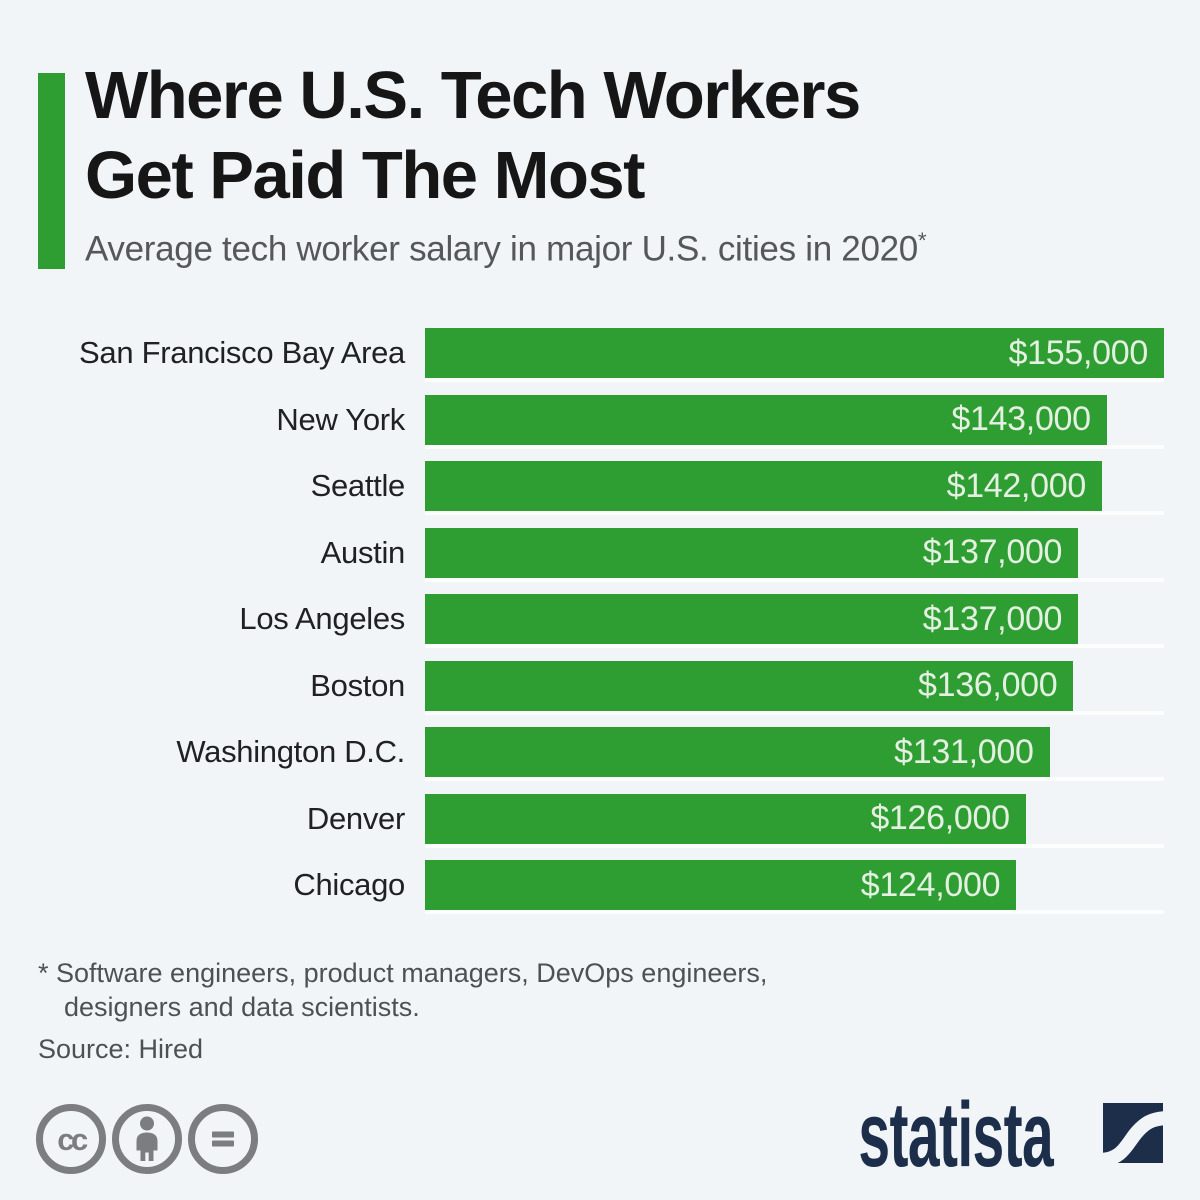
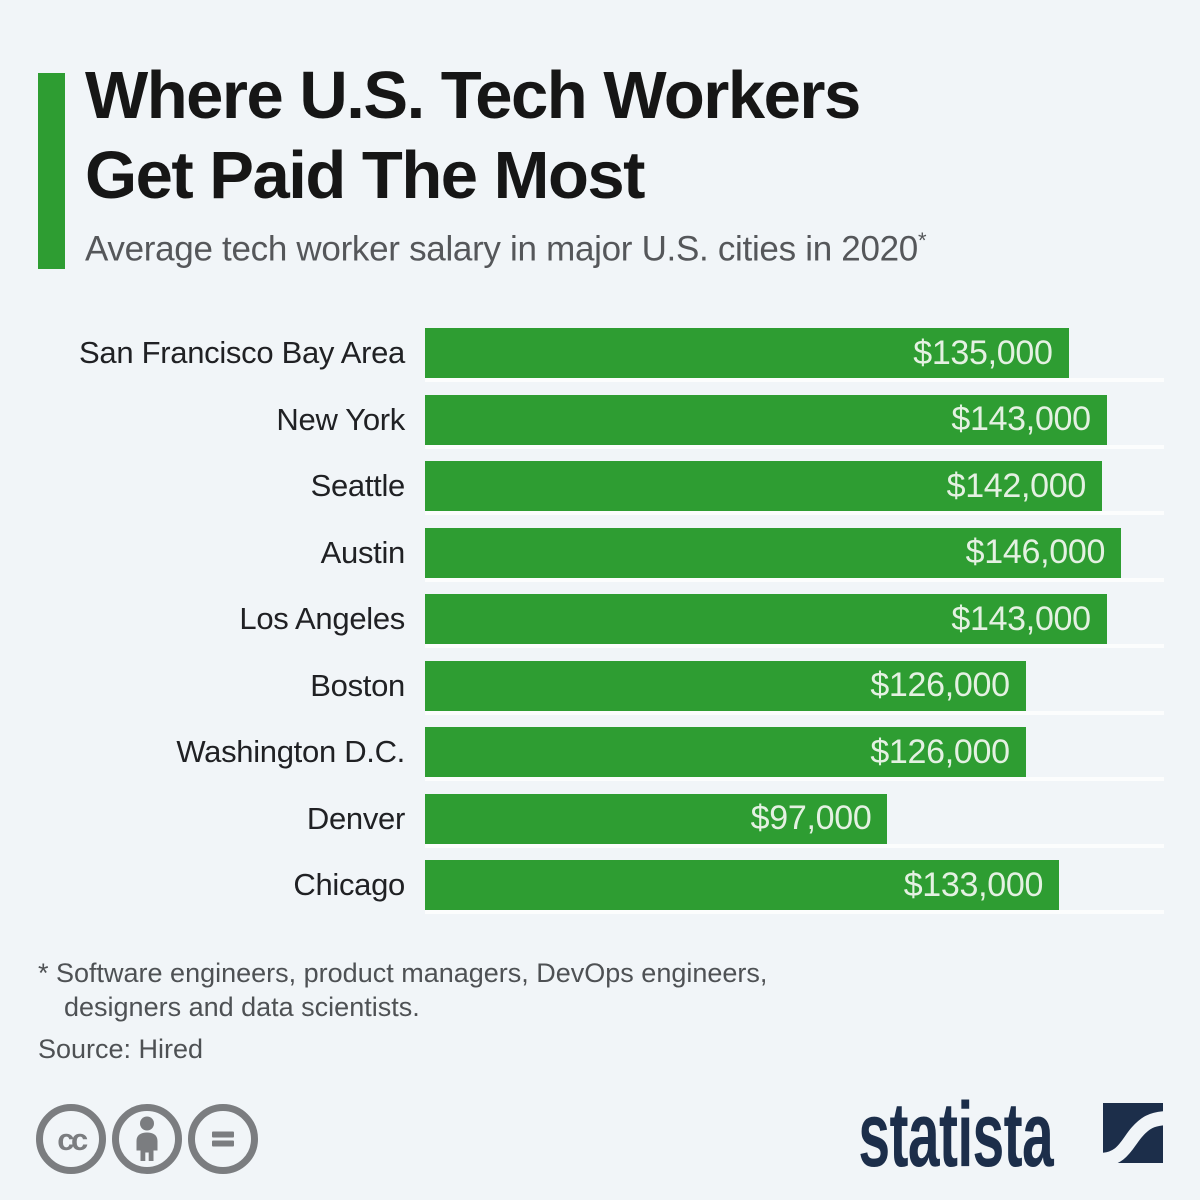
San Francisco Bay Area: $155,000 -> $135,000
Austin: $137,000 -> $146,000
Los Angeles: $137,000 -> $143,000
Boston: $136,000 -> $126,000
Washington D.C.: $131,000 -> $126,000
Denver: $126,000 -> $97,000
Chicago: $124,000 -> $133,000
